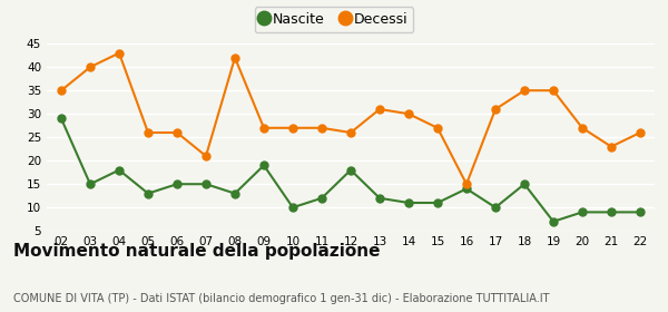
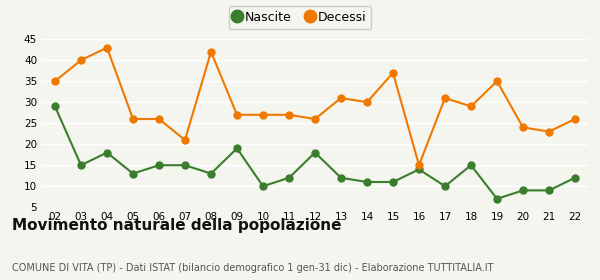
Decessi/15: 27 -> 37
Decessi/18: 35 -> 29
Decessi/20: 27 -> 24
Nascite/22: 9 -> 12
